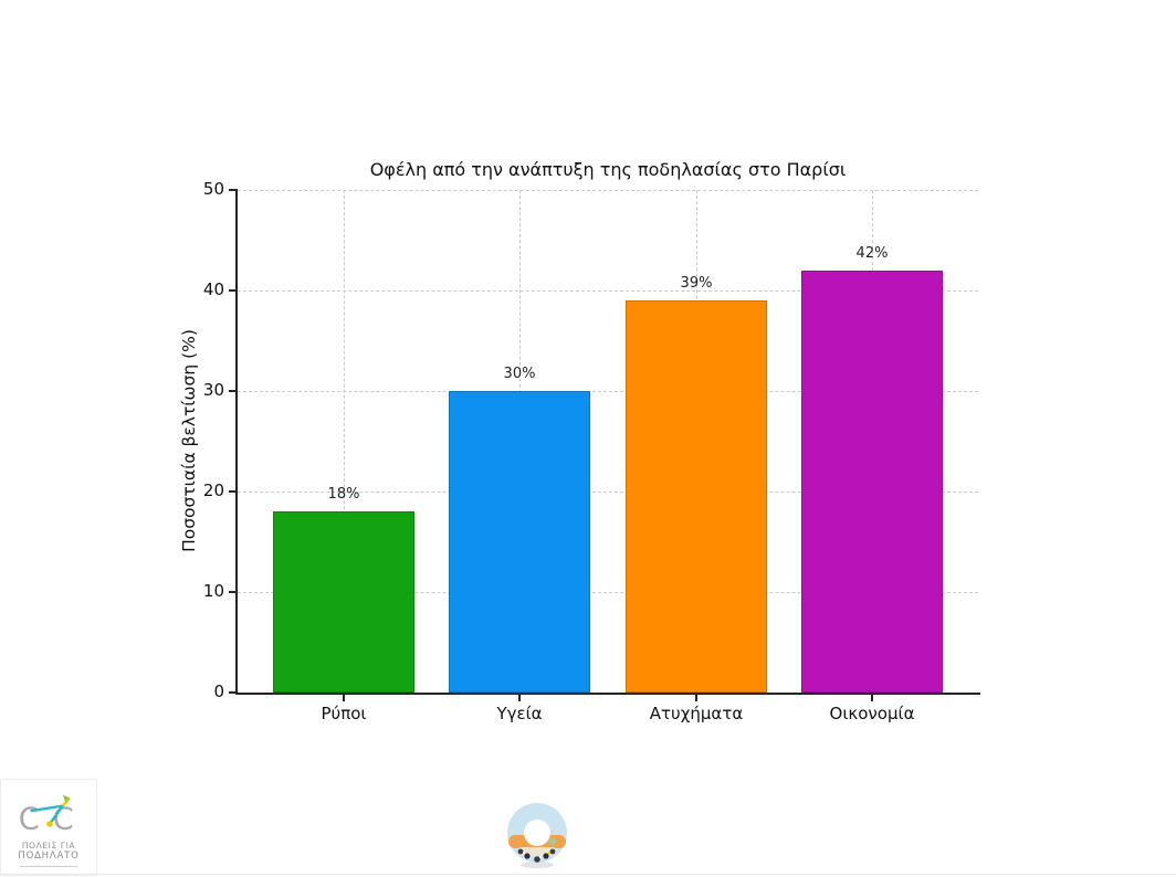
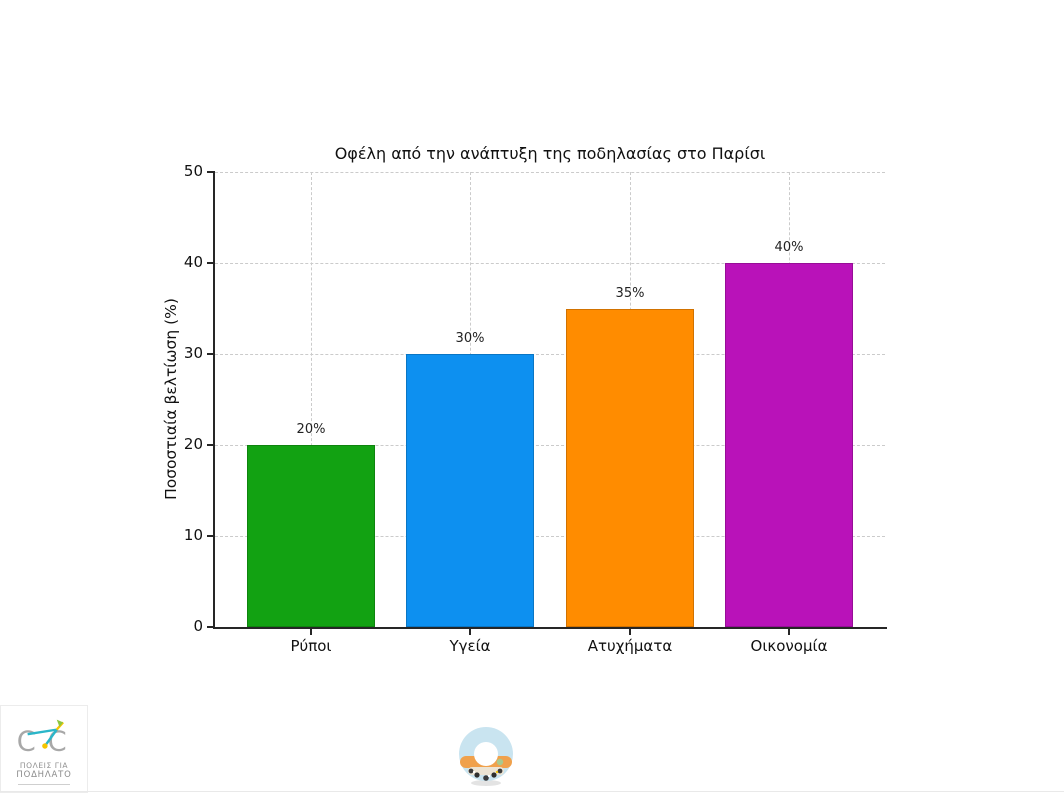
Ρύποι: 18% -> 20%
Ατυχήματα: 39% -> 35%
Οικονομία: 42% -> 40%
